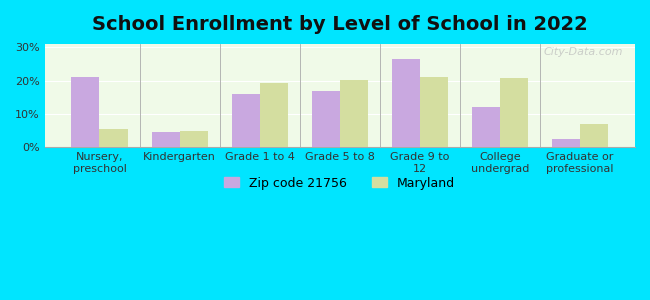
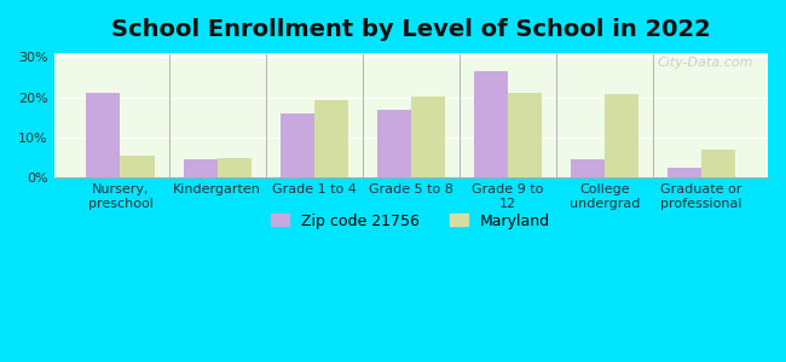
Zip code 21756/College undergrad: 12.0% -> 4.5%
